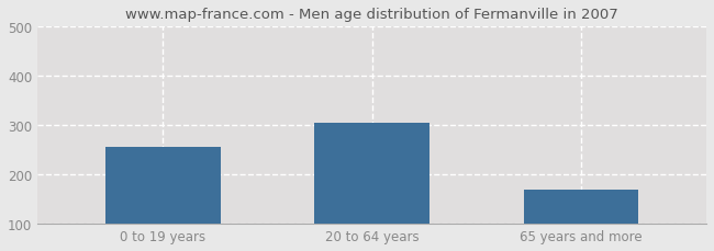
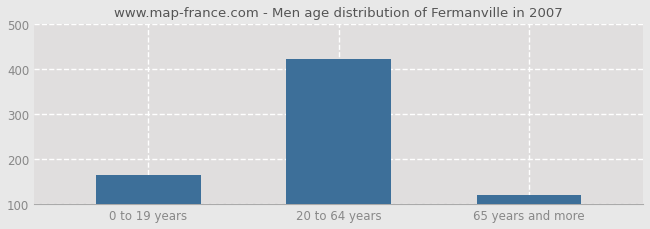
0 to 19 years: 255 -> 165
20 to 64 years: 305 -> 422
65 years and more: 170 -> 121
